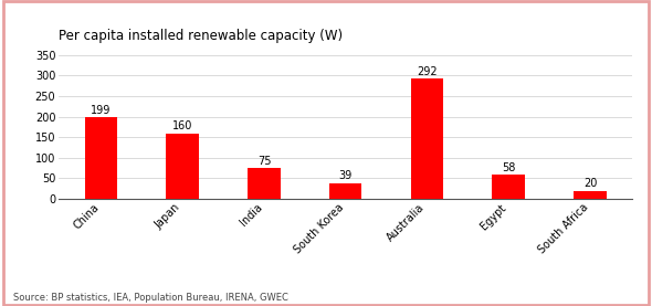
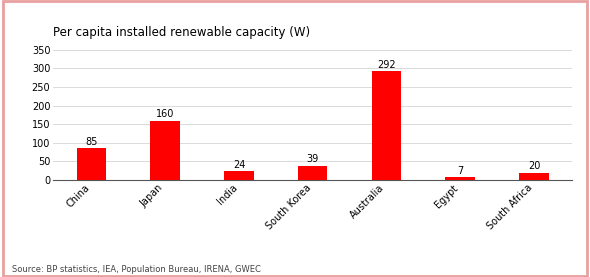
China: 199 -> 85
India: 75 -> 24
Egypt: 58 -> 7
